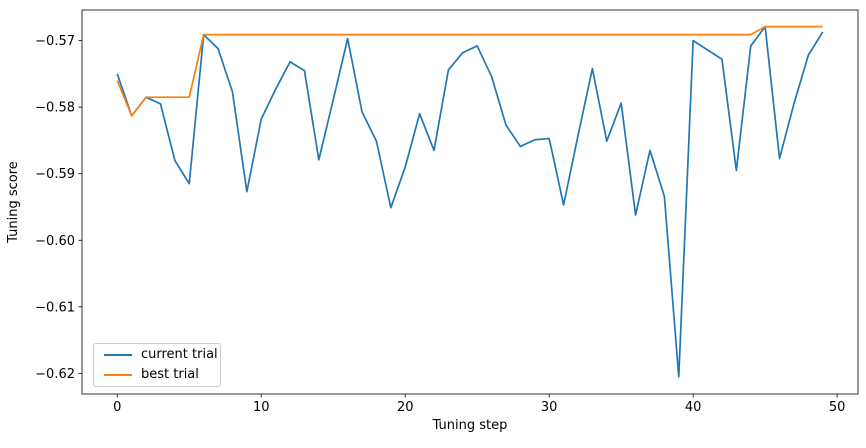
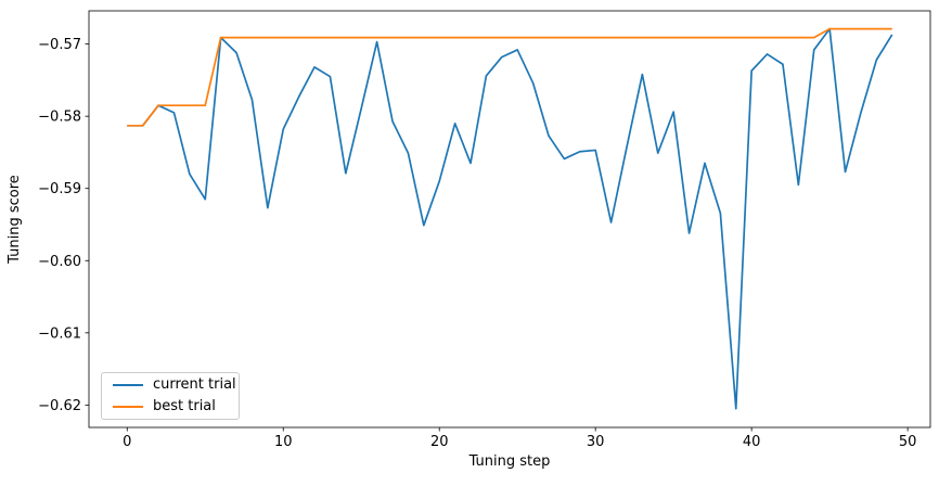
current trial/0: -0.575 -> -0.581
best trial/0: -0.576 -> -0.581
current trial/40: -0.570 -> -0.574
